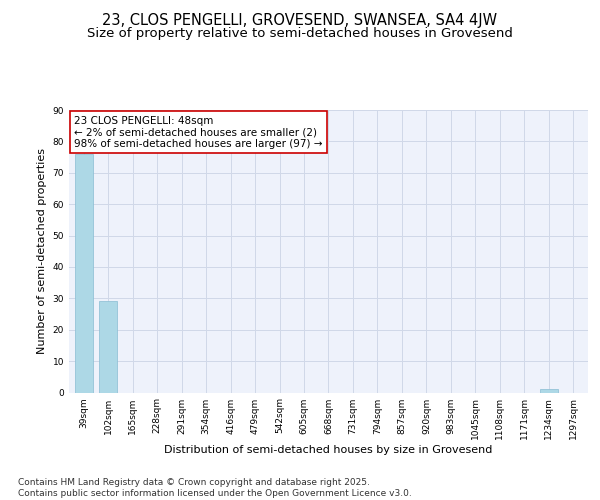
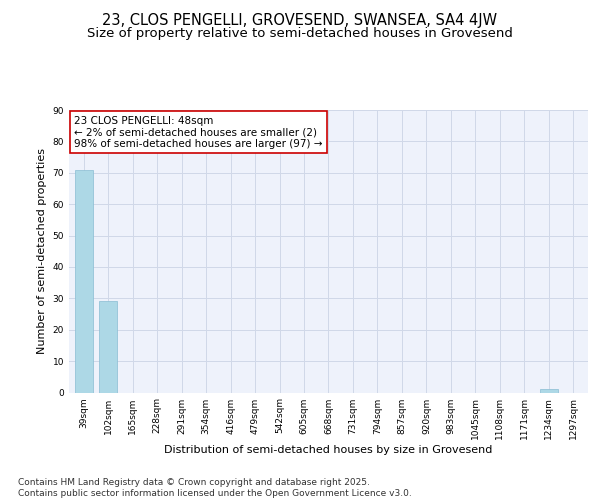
39sqm: 76 -> 71
